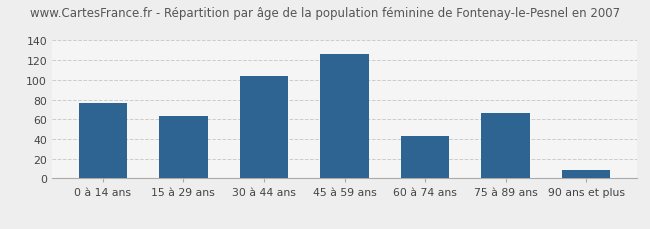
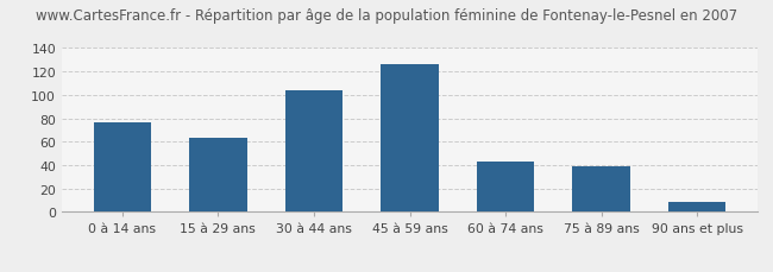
75 à 89 ans: 66 -> 39
